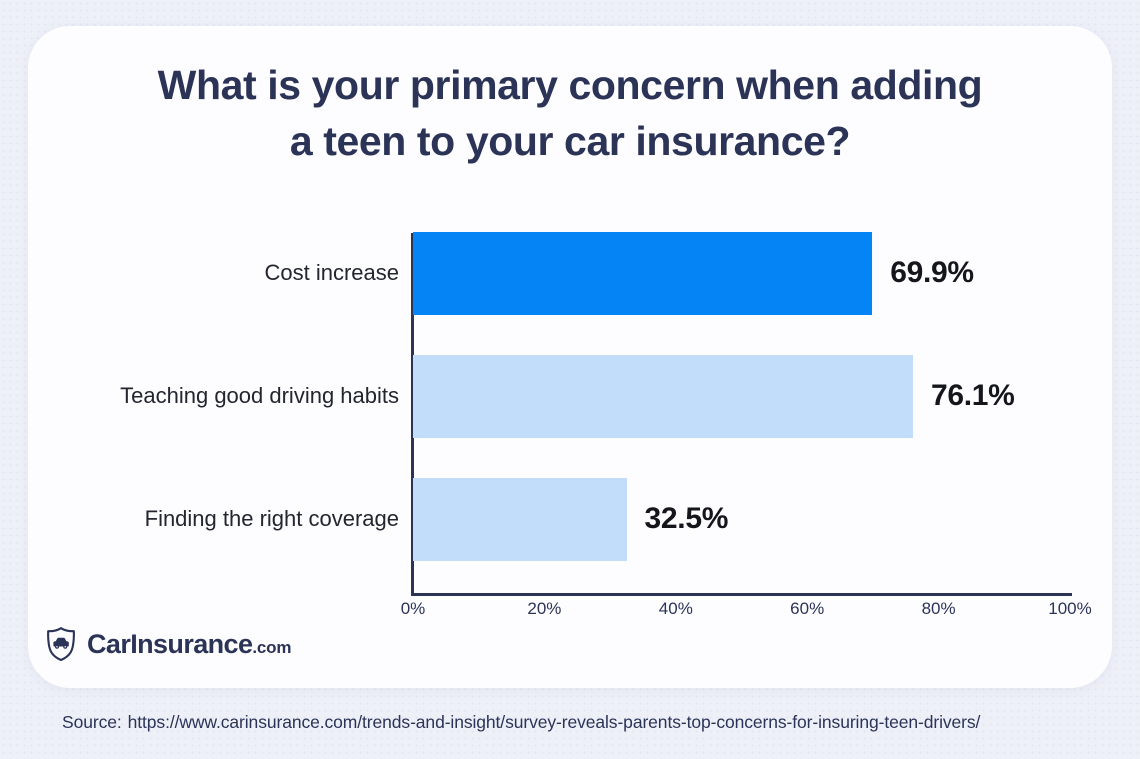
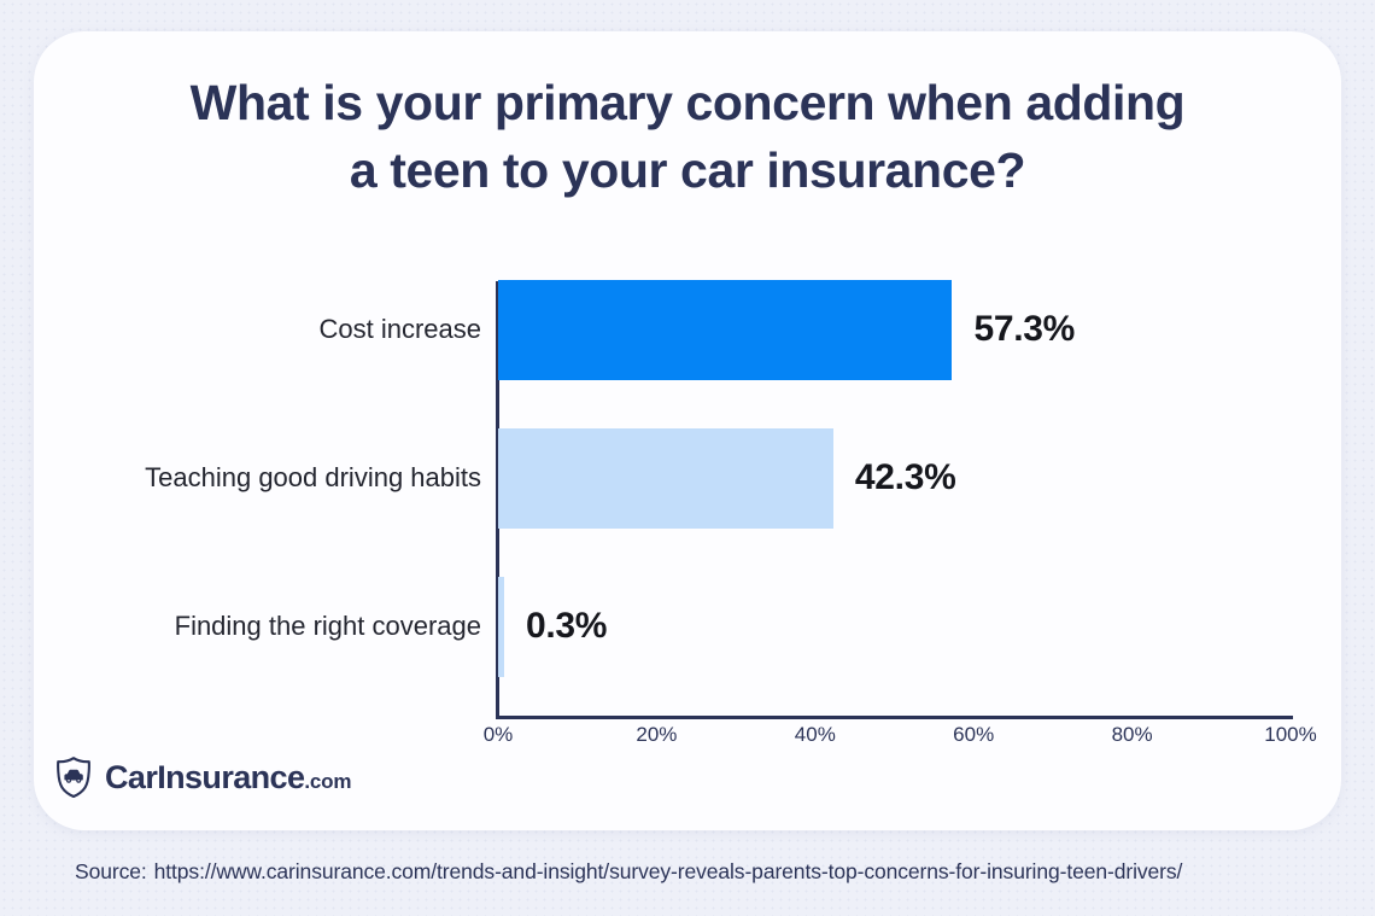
Cost increase: 69.9% -> 57.3%
Teaching good driving habits: 76.1% -> 42.3%
Finding the right coverage: 32.5% -> 0.3%
